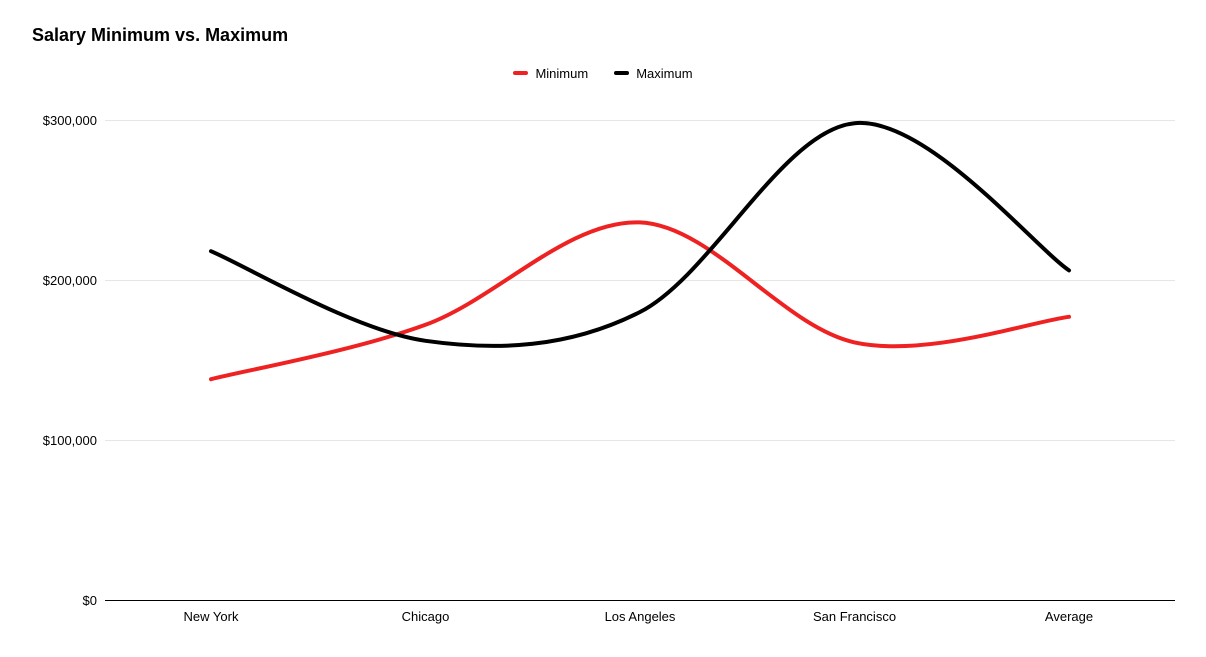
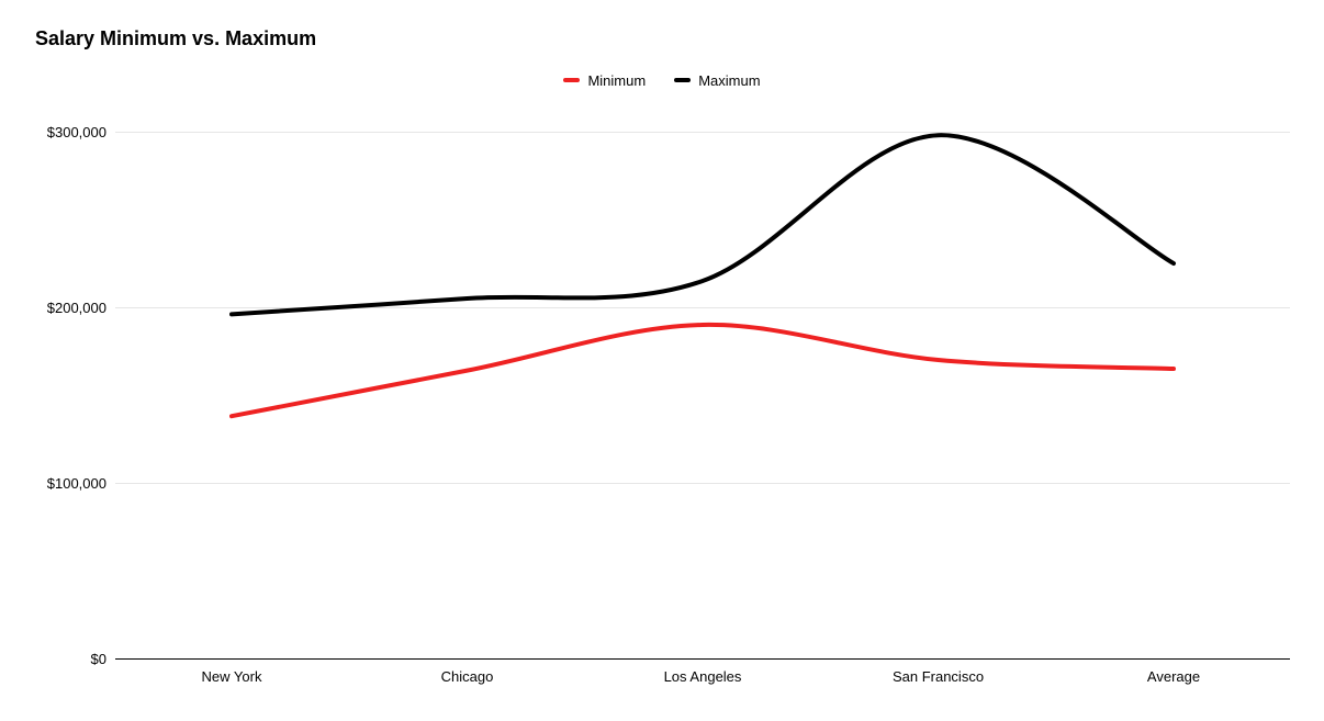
Maximum/New York: $218000 -> $196000
Minimum/Chicago: $172000 -> $164000
Maximum/Chicago: $162000 -> $205000
Minimum/Los Angeles: $236000 -> $190000
Maximum/Los Angeles: $180000 -> $215000
Minimum/San Francisco: $161000 -> $170000
Minimum/Average: $177000 -> $165000
Maximum/Average: $206000 -> $225000
